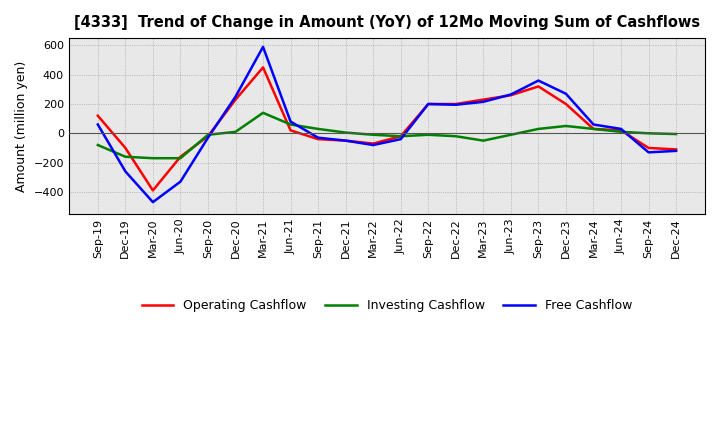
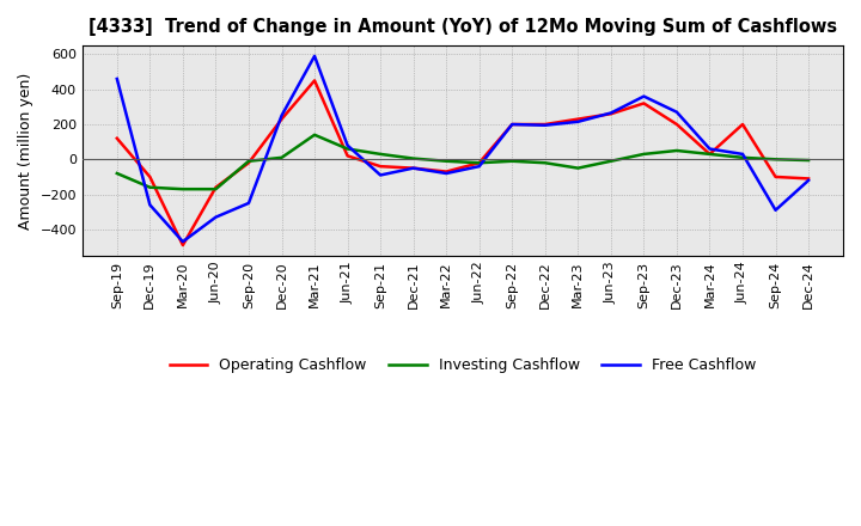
Free Cashflow/Sep-19: 60 -> 460
Operating Cashflow/Mar-20: -390 -> -490
Free Cashflow/Sep-20: -30 -> -250
Free Cashflow/Sep-21: -30 -> -90
Operating Cashflow/Jun-24: 20 -> 200
Free Cashflow/Sep-24: -130 -> -290
